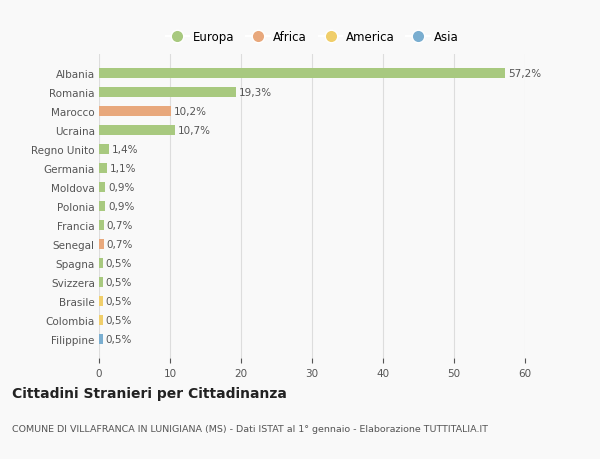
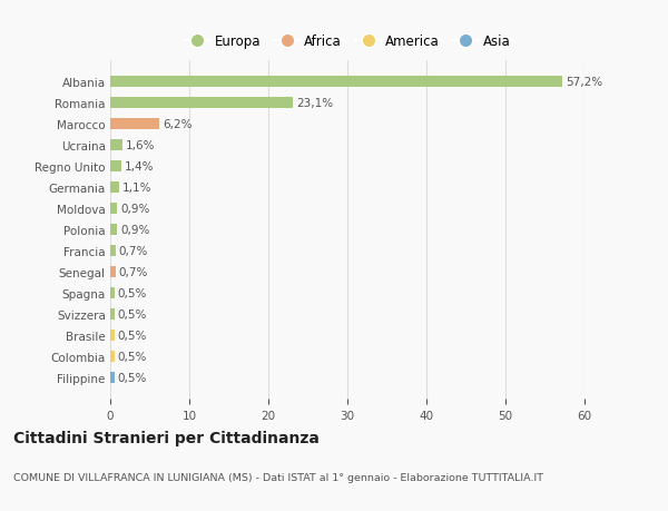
Romania: 19,3% -> 23,1%
Marocco: 10,2% -> 6,2%
Ucraina: 10,7% -> 1,6%
